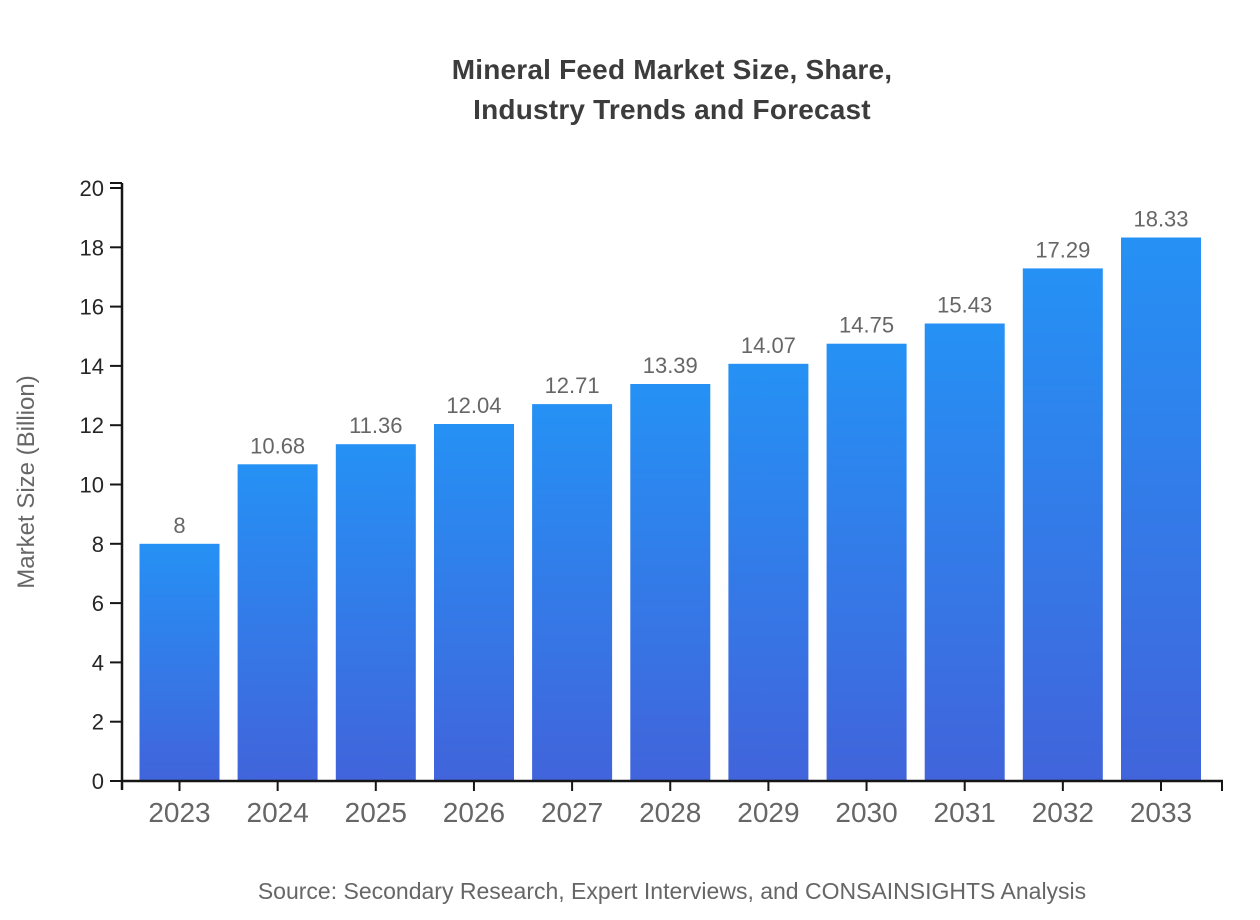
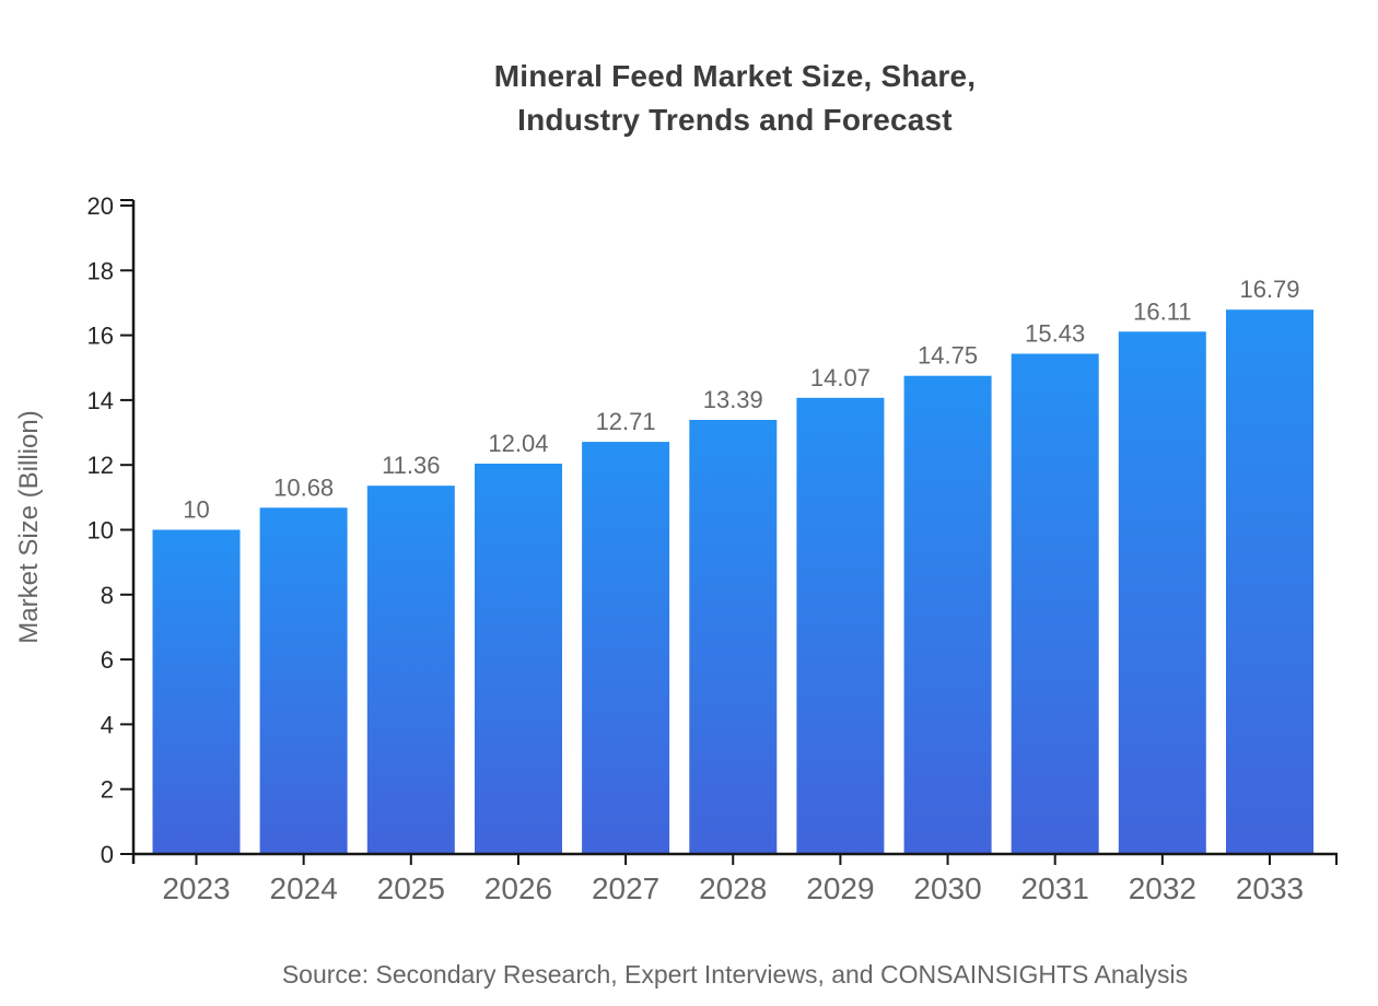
2023: 8 -> 10
2032: 17.29 -> 16.11
2033: 18.33 -> 16.79
